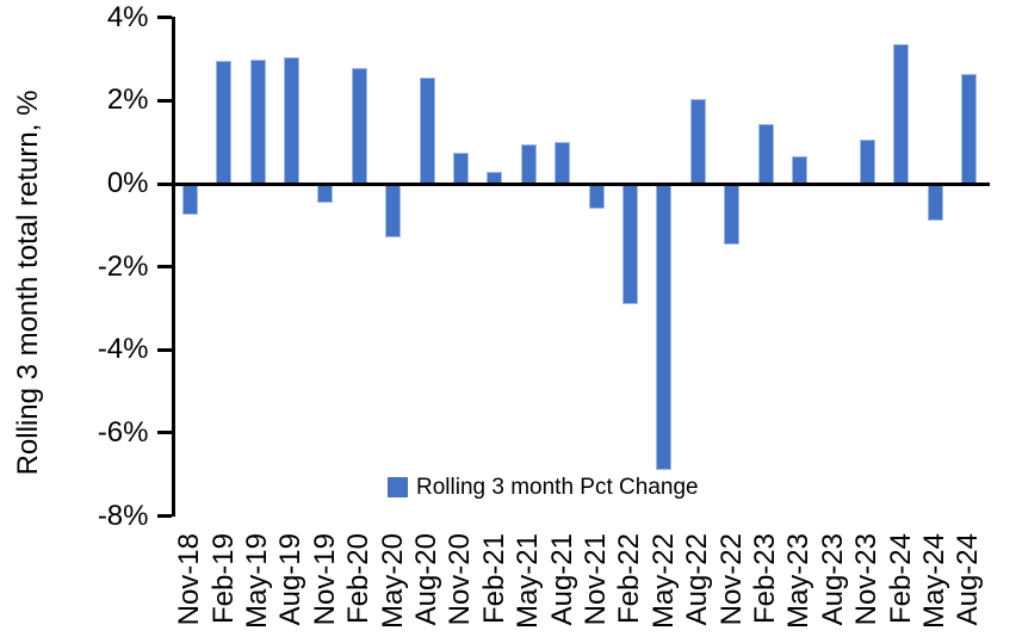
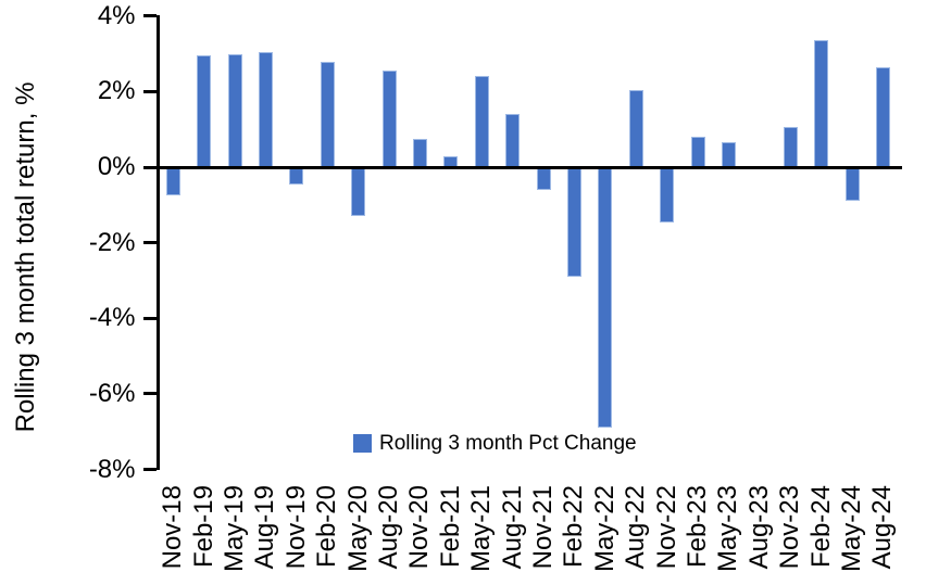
May-21: 0.9% -> 2.4%
Aug-21: 1.0% -> 1.4%
Feb-23: 1.4% -> 0.8%
